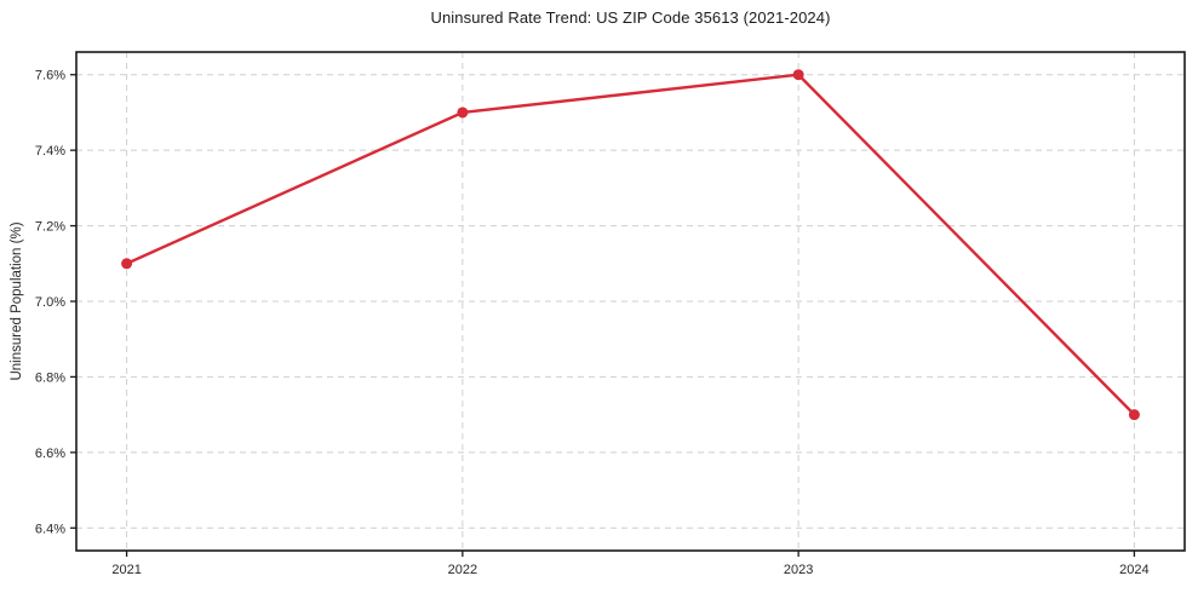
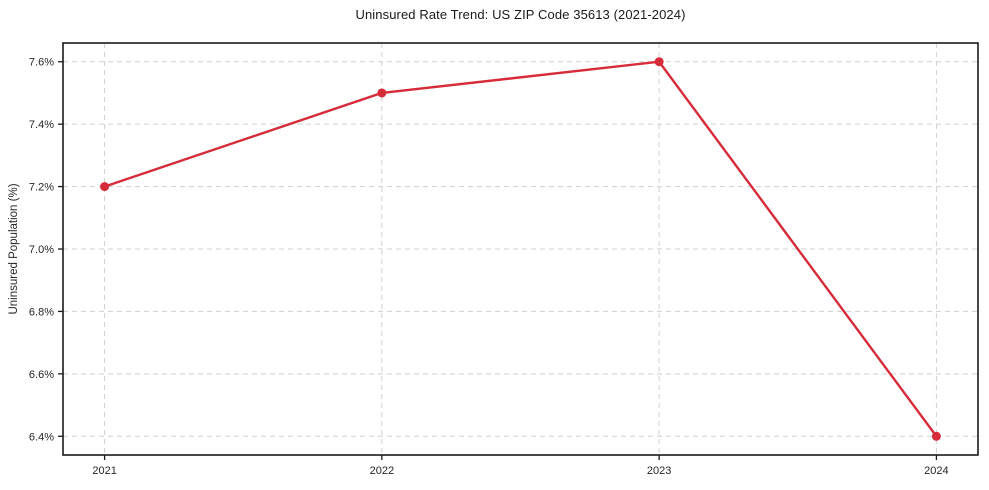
2021: 7.1% -> 7.2%
2024: 6.7% -> 6.4%
